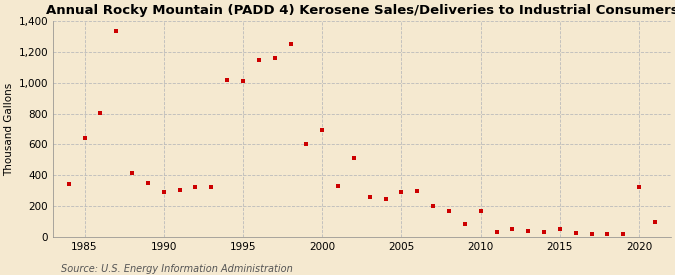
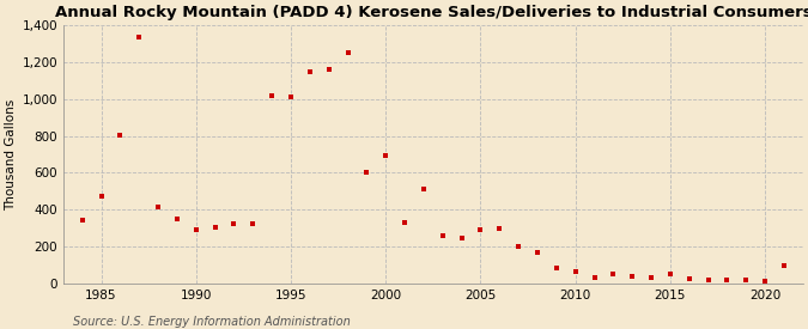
1985: 640 -> 470
2010: 170 -> 60
2020: 320 -> 10
